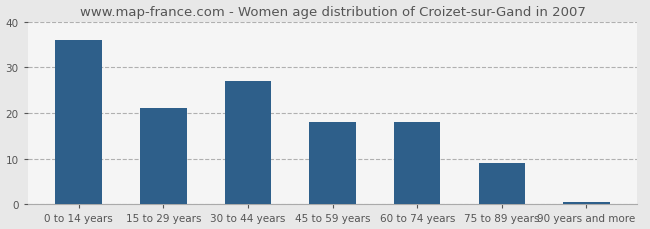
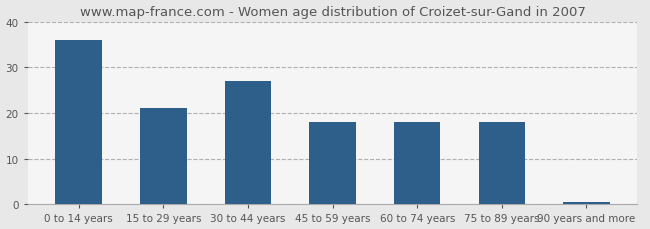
75 to 89 years: 9.0 -> 18.0
